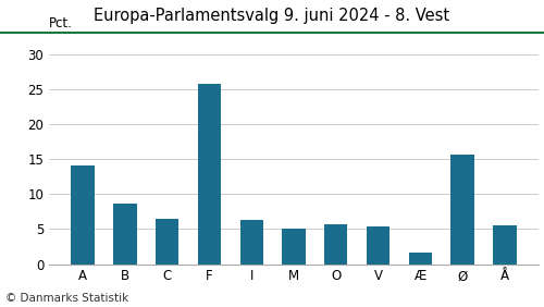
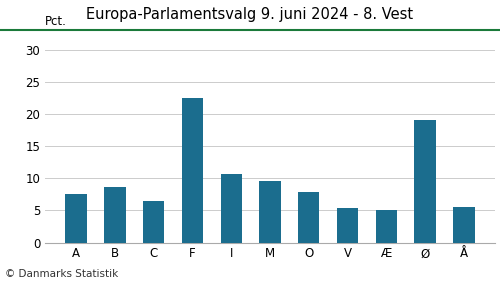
A: 14.1 -> 7.6
F: 25.8 -> 22.4
I: 6.3 -> 10.6
M: 5.0 -> 9.6
O: 5.7 -> 7.8
Æ: 1.7 -> 5.0
Ø: 15.7 -> 19.0
